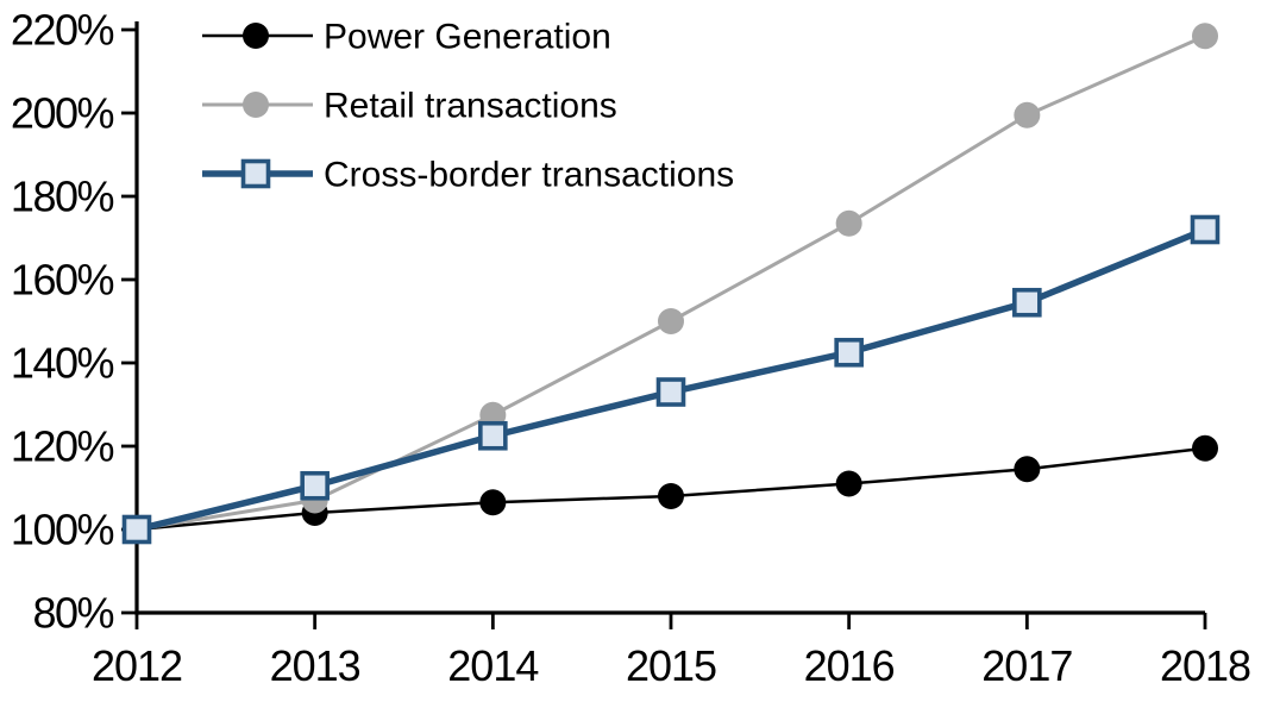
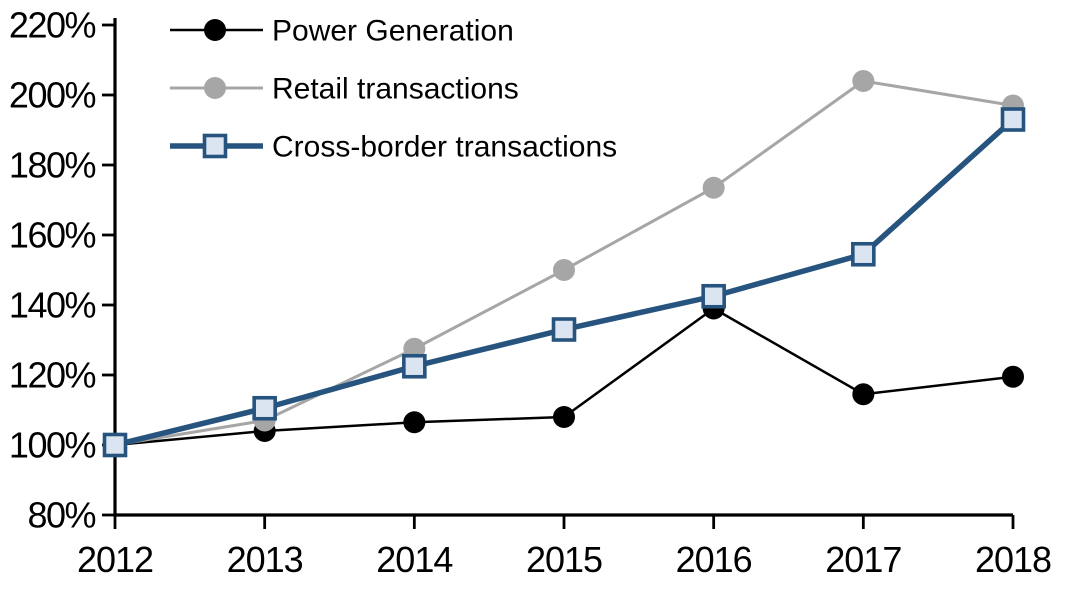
Power Generation/2016: 111% -> 139%
Retail transactions/2017: 200% -> 204%
Retail transactions/2018: 218% -> 197%
Cross-border transactions/2018: 172% -> 193%
